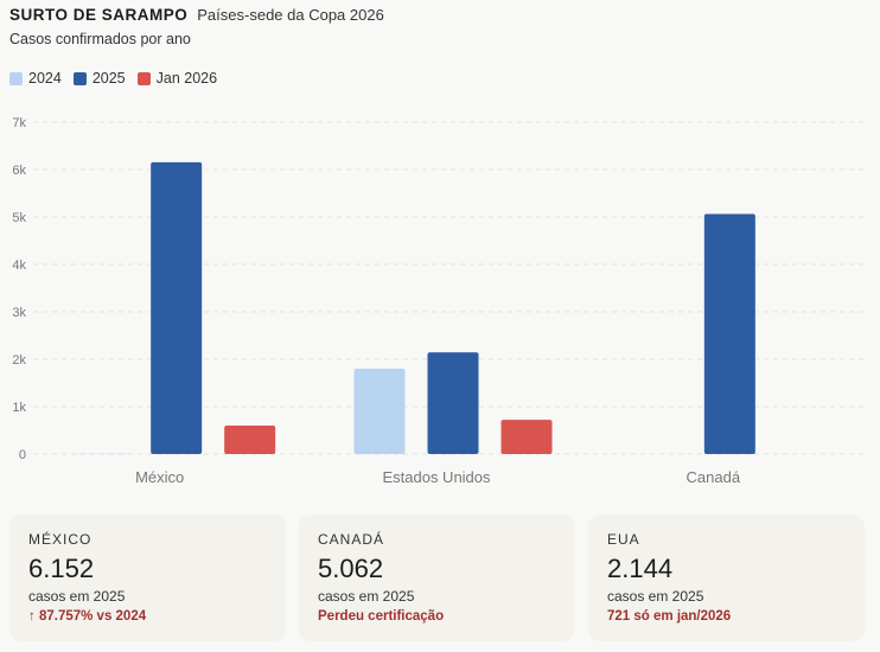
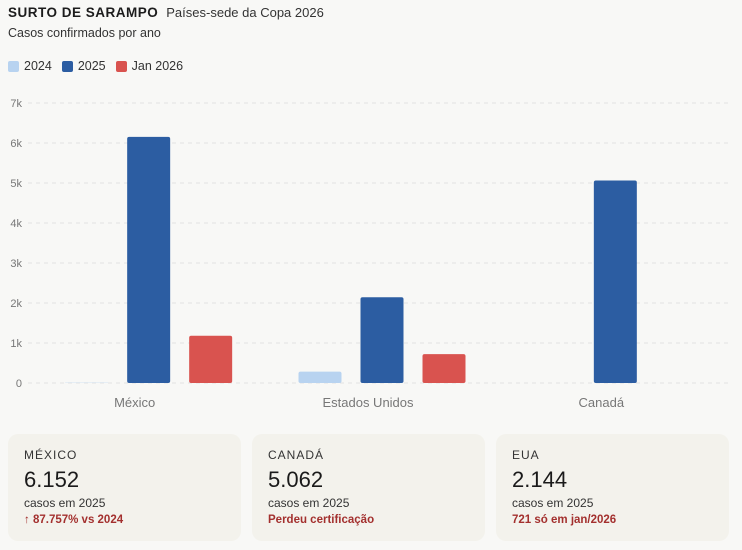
Jan 2026/México: 0.6k -> 1.2k
2024/Estados Unidos: 1.8k -> 0.3k
